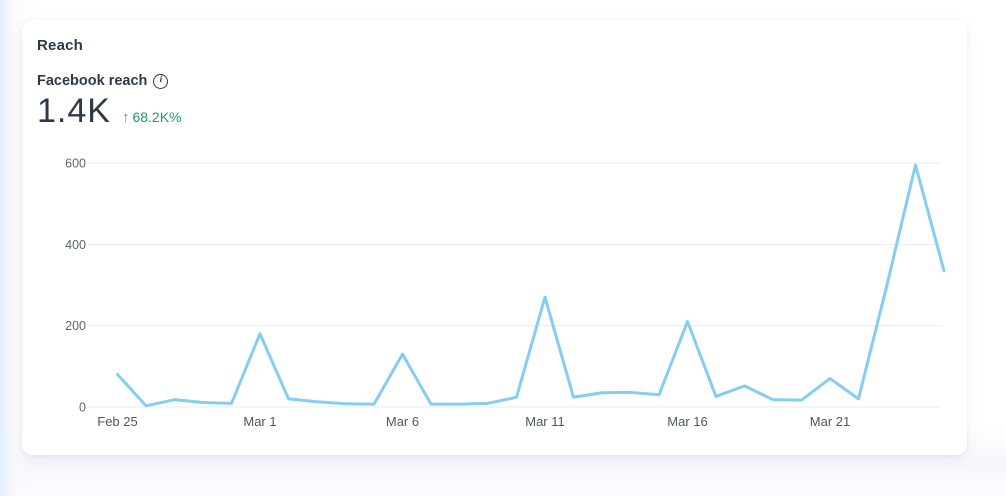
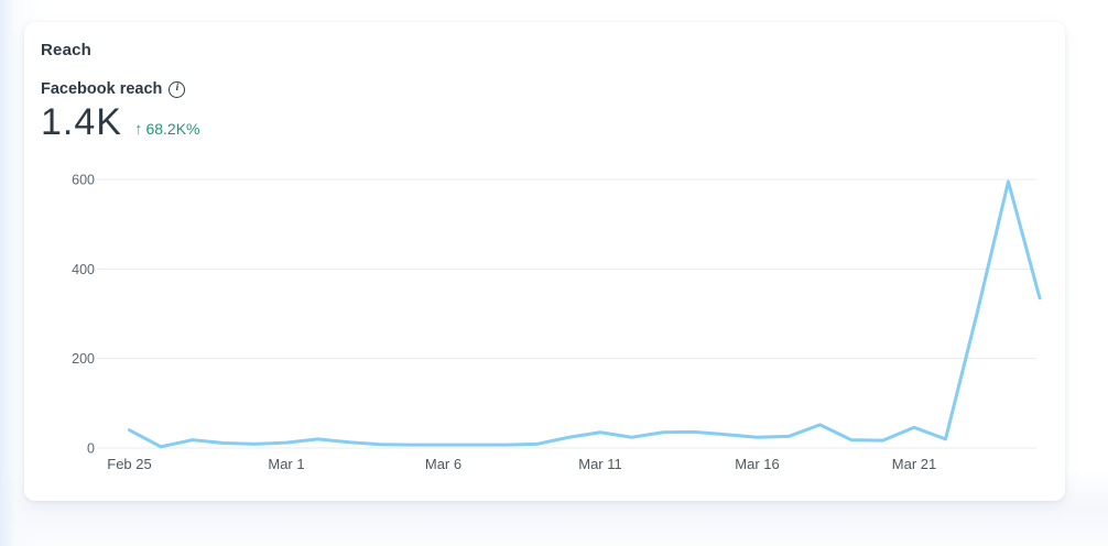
Feb 25: 80 -> 40
Mar 1: 180 -> 10
Mar 6: 130 -> 10
Mar 11: 270 -> 40
Mar 16: 210 -> 20
Mar 21: 70 -> 50
